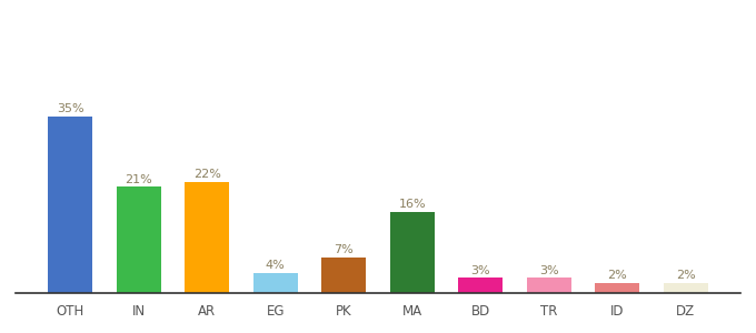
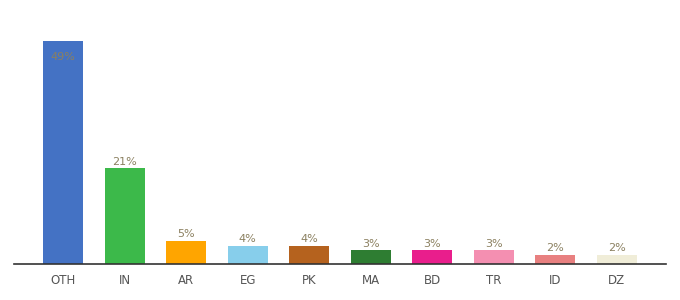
OTH: 35% -> 49%
AR: 22% -> 5%
PK: 7% -> 4%
MA: 16% -> 3%
